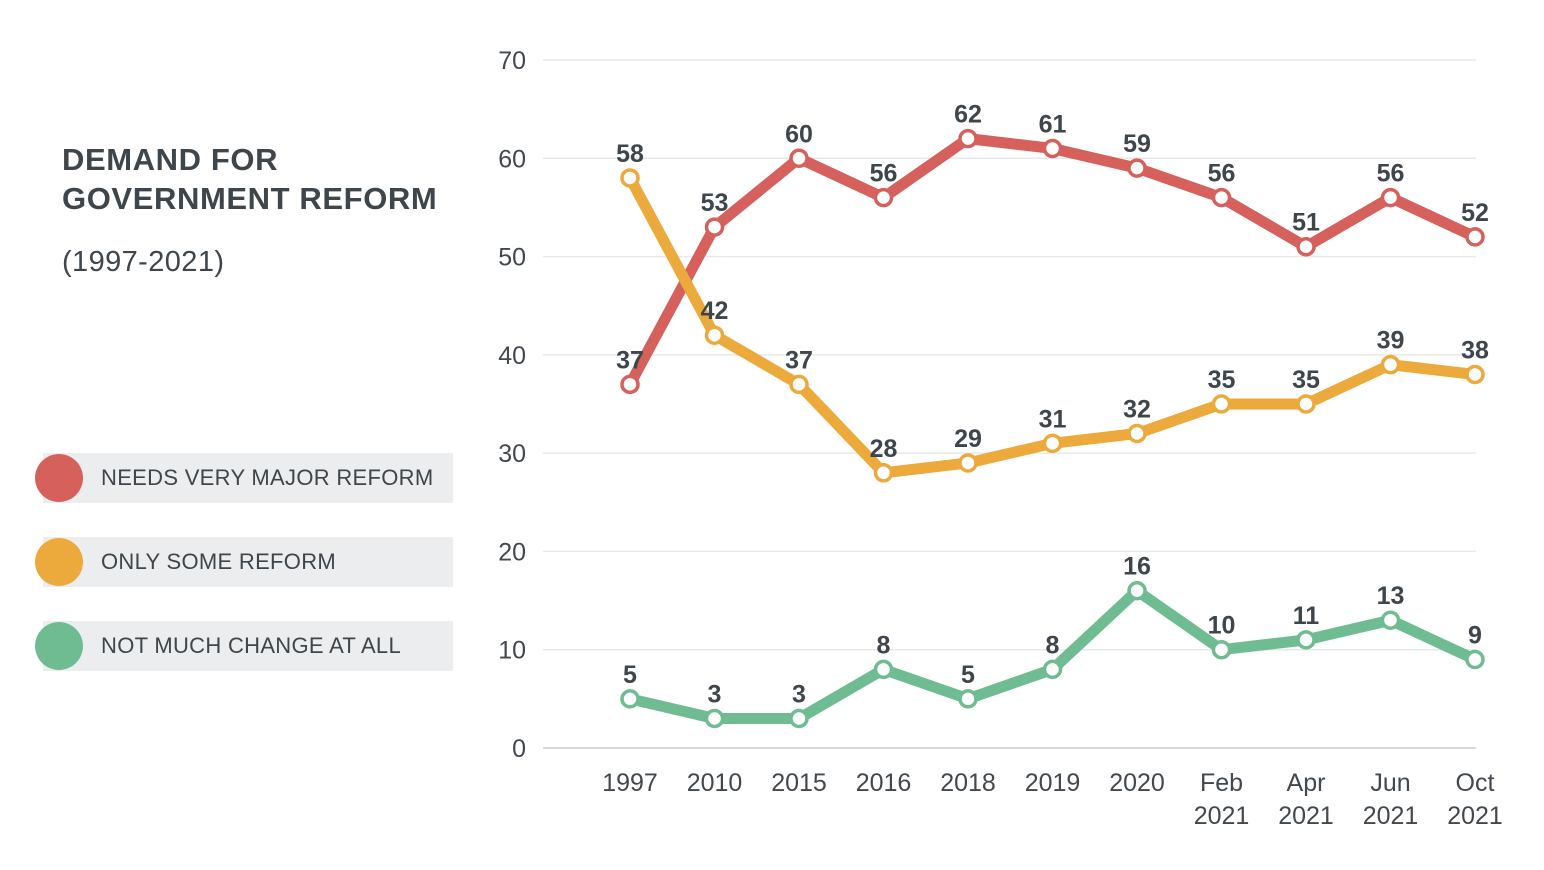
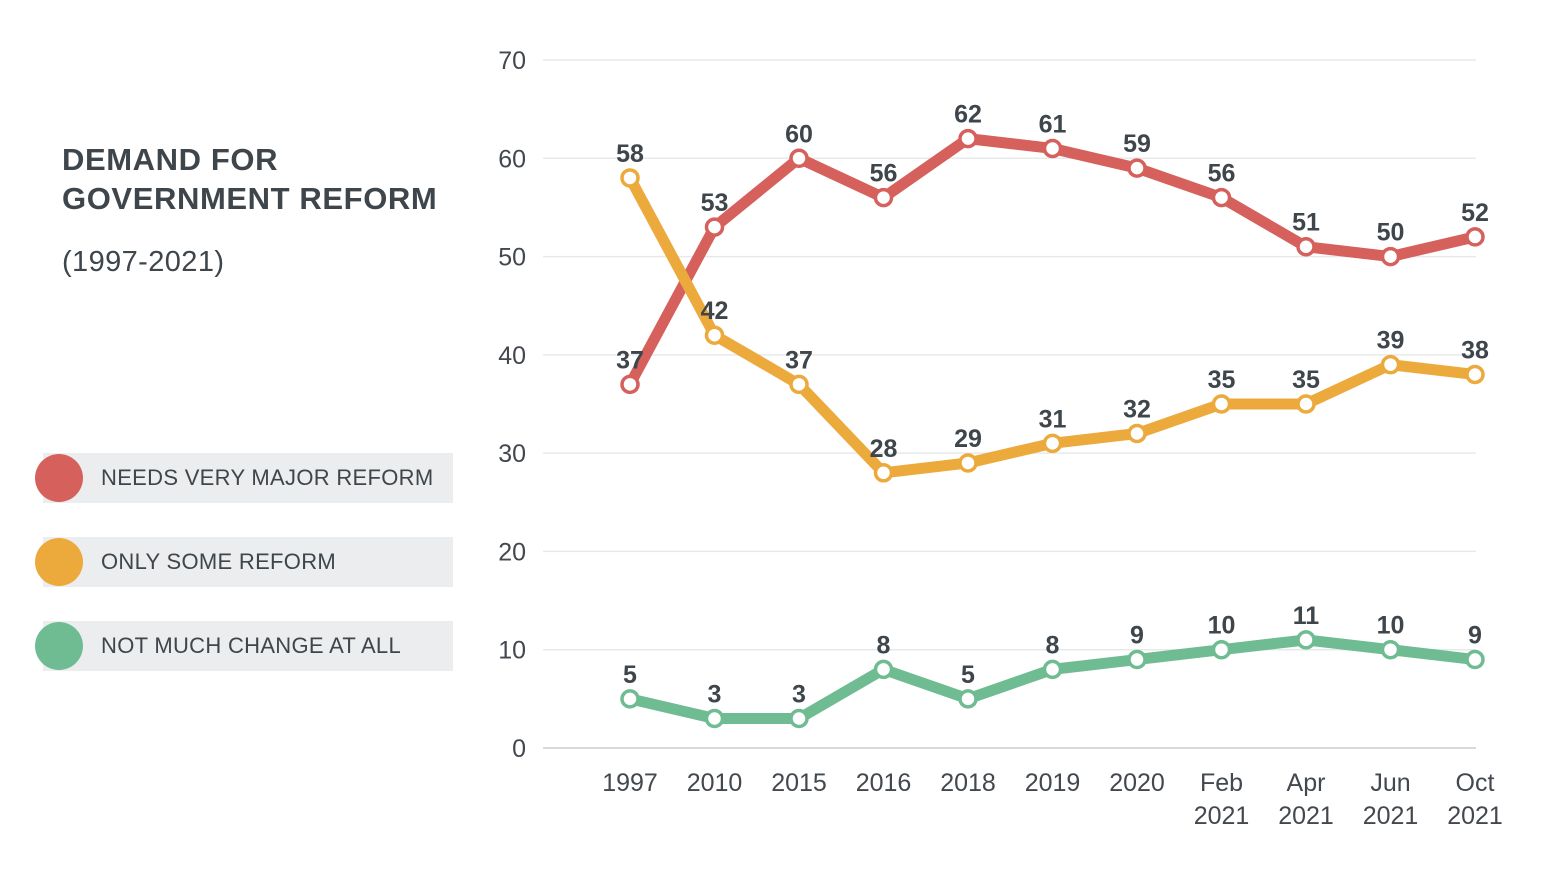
NOT MUCH CHANGE AT ALL/2020: 16 -> 9
NEEDS VERY MAJOR REFORM/Jun 2021: 56 -> 50
NOT MUCH CHANGE AT ALL/Jun 2021: 13 -> 10
